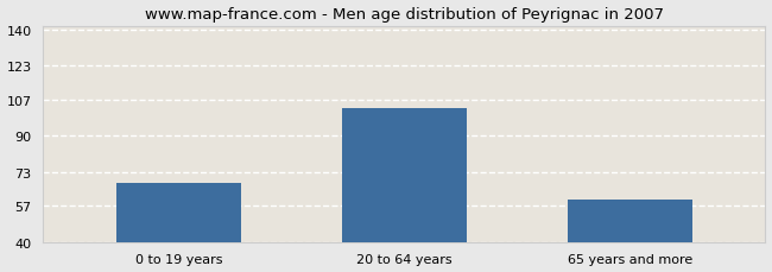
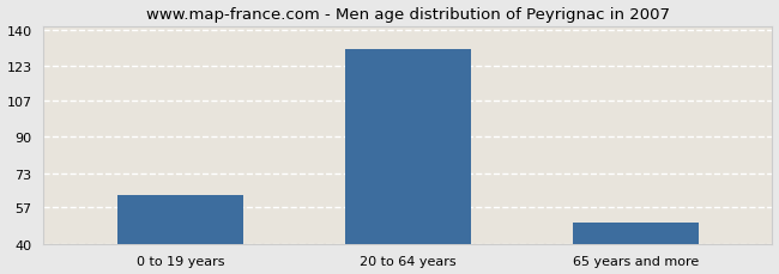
0 to 19 years: 68 -> 63
20 to 64 years: 103 -> 131
65 years and more: 60 -> 50
